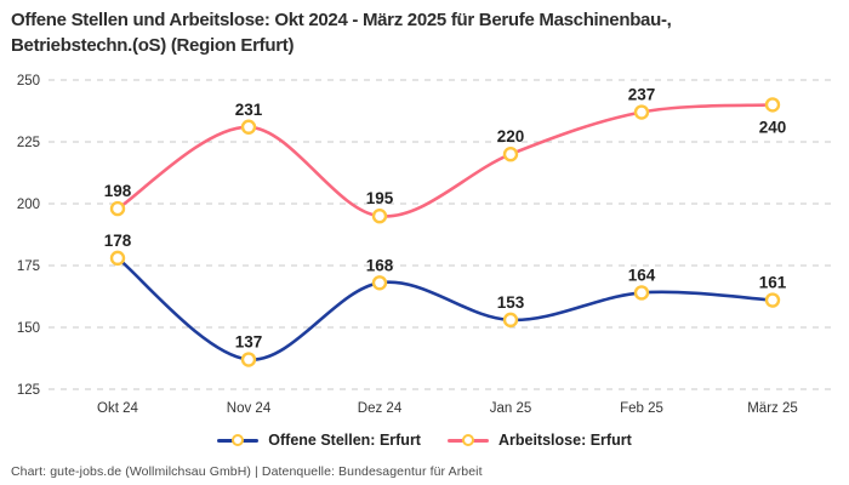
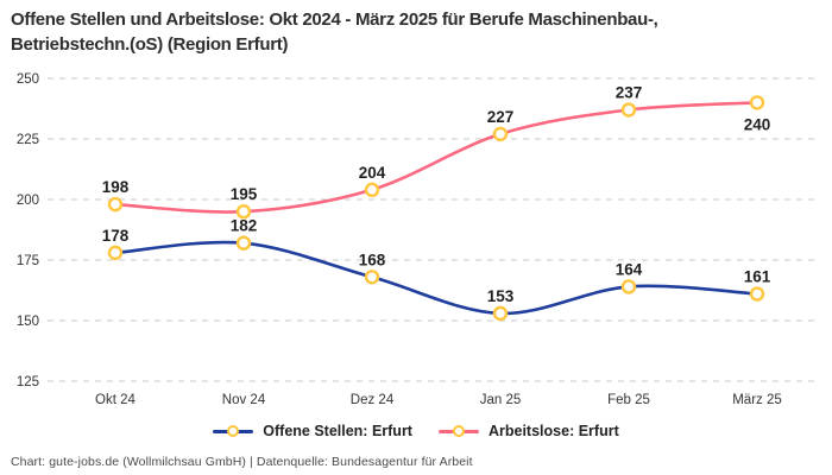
Offene Stellen: Erfurt/Nov 24: 137 -> 182
Arbeitslose: Erfurt/Nov 24: 231 -> 195
Arbeitslose: Erfurt/Dez 24: 195 -> 204
Arbeitslose: Erfurt/Jan 25: 220 -> 227
